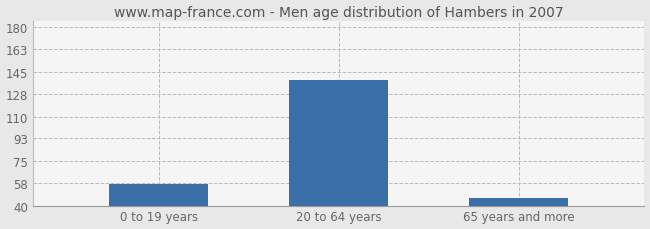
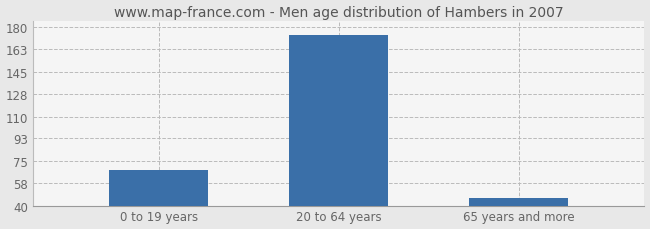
0 to 19 years: 57 -> 68
20 to 64 years: 139 -> 174
